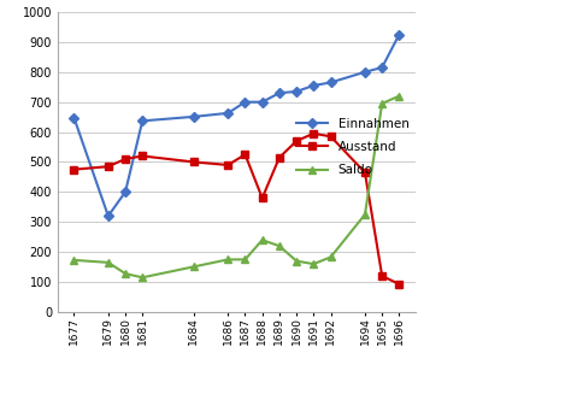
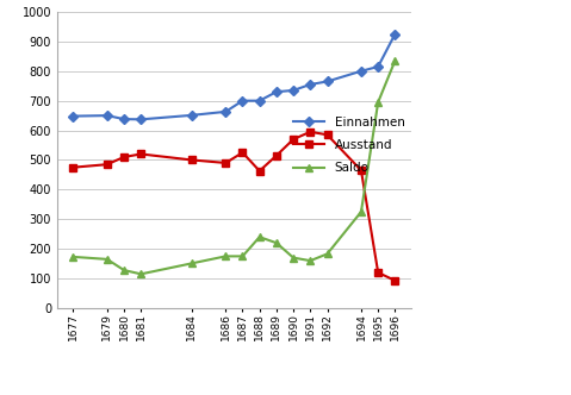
Einnahmen/1679: 320 -> 650
Einnahmen/1680: 400 -> 638
Ausstand/1688: 380 -> 463
Saldo/1696: 720 -> 835
